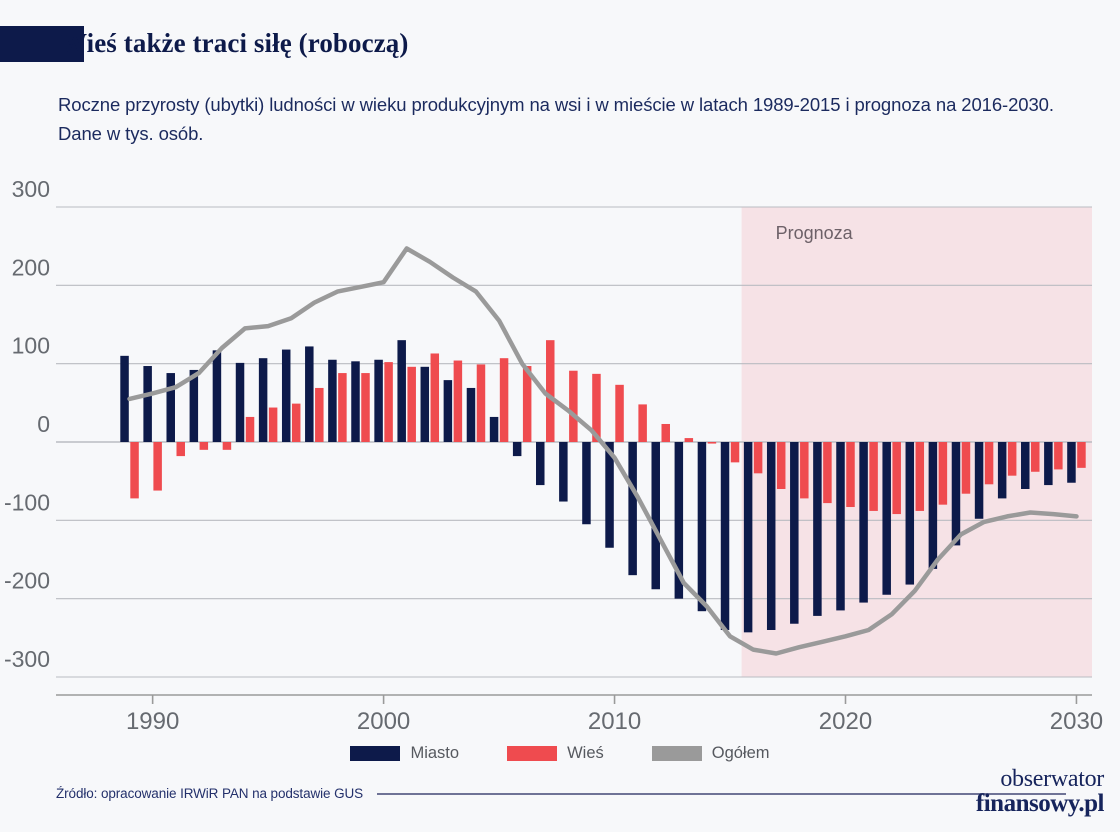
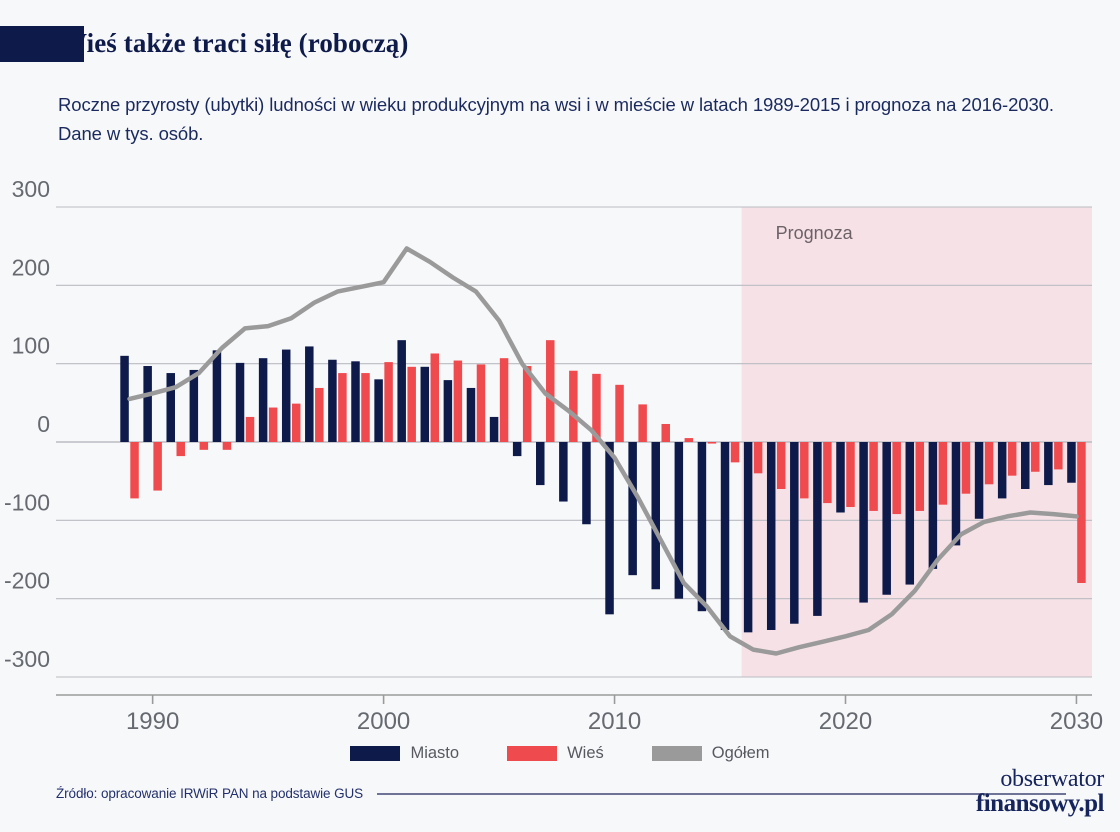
Miasto/2000: 100 -> 80
Miasto/2010: -140 -> -220
Miasto/2020: -220 -> -90
Wieś/2030: -30 -> -180
